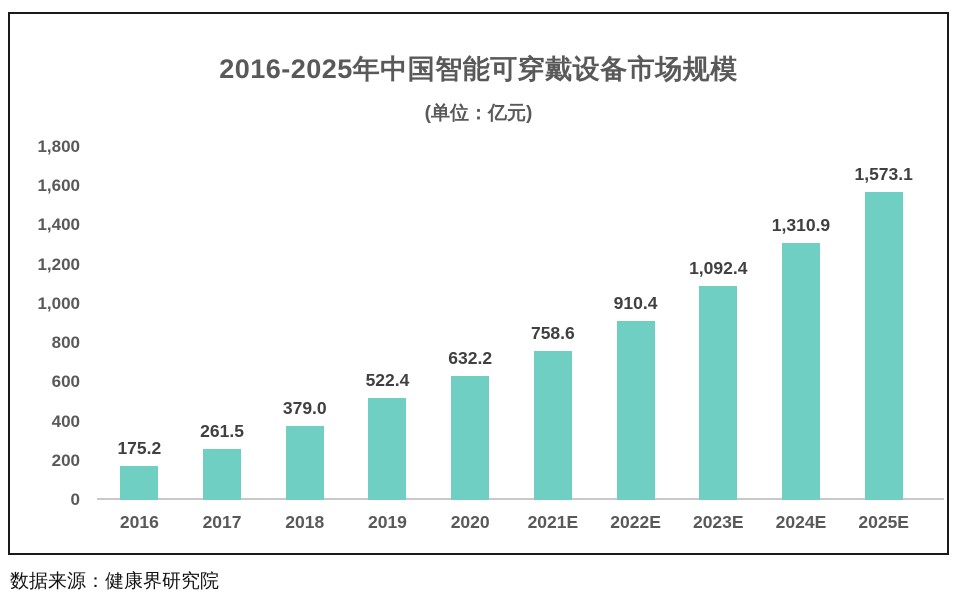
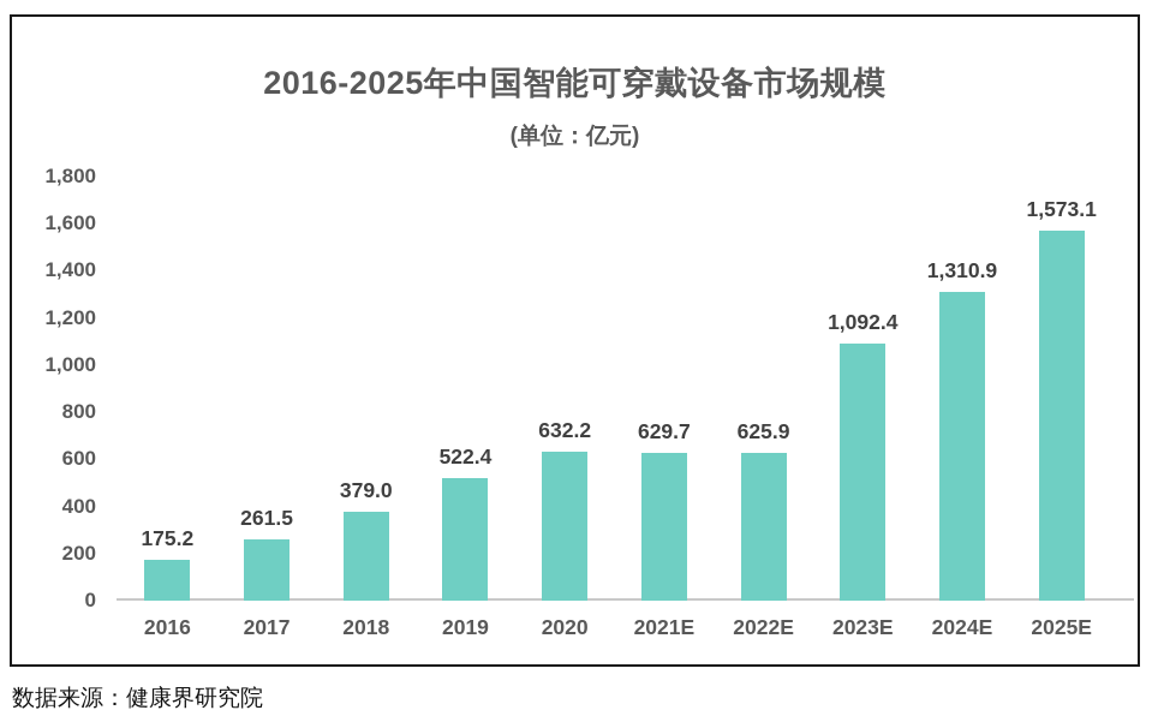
2021E: 758.6 -> 629.7
2022E: 910.4 -> 625.9
